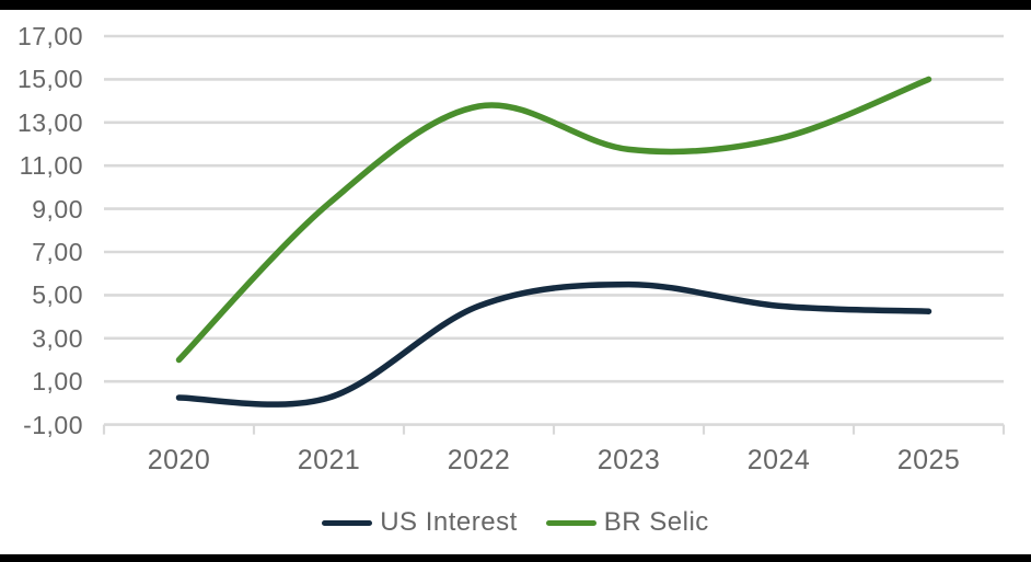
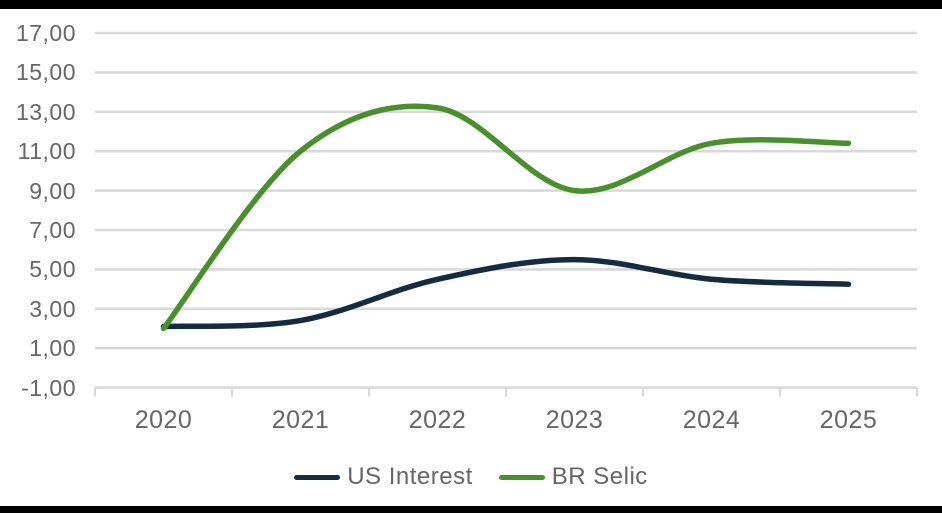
US Interest/2020: 0,2 -> 2,1
US Interest/2021: 0,2 -> 2,4
BR Selic/2021: 9,2 -> 11,0
BR Selic/2022: 13,8 -> 13,2
BR Selic/2023: 11,8 -> 9,0
BR Selic/2024: 12,2 -> 11,4
BR Selic/2025: 15,0 -> 11,4
